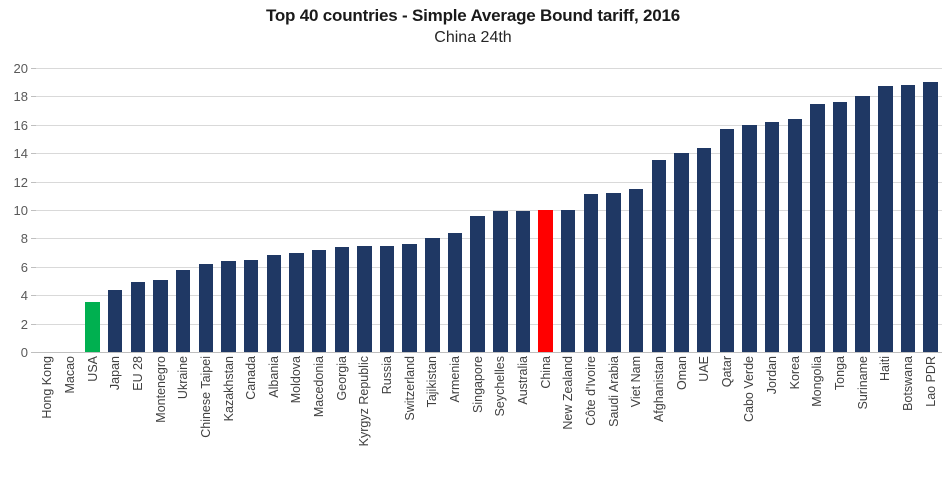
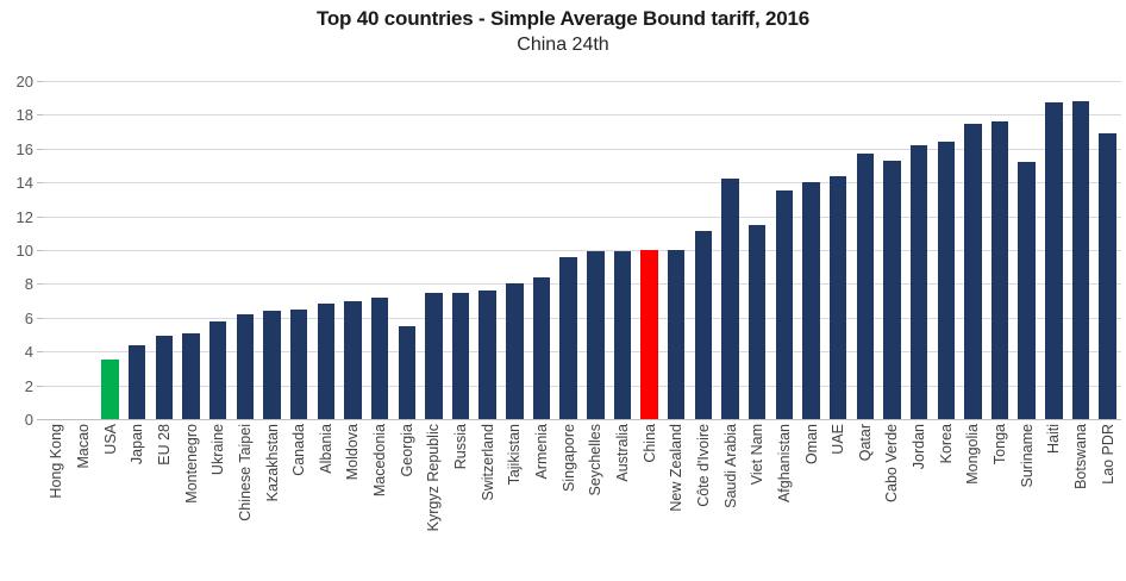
Georgia: 7.4 -> 5.5
Saudi Arabia: 11.2 -> 14.2
Cabo Verde: 16.0 -> 15.3
Suriname: 18.0 -> 15.2
Lao PDR: 19.0 -> 16.9
